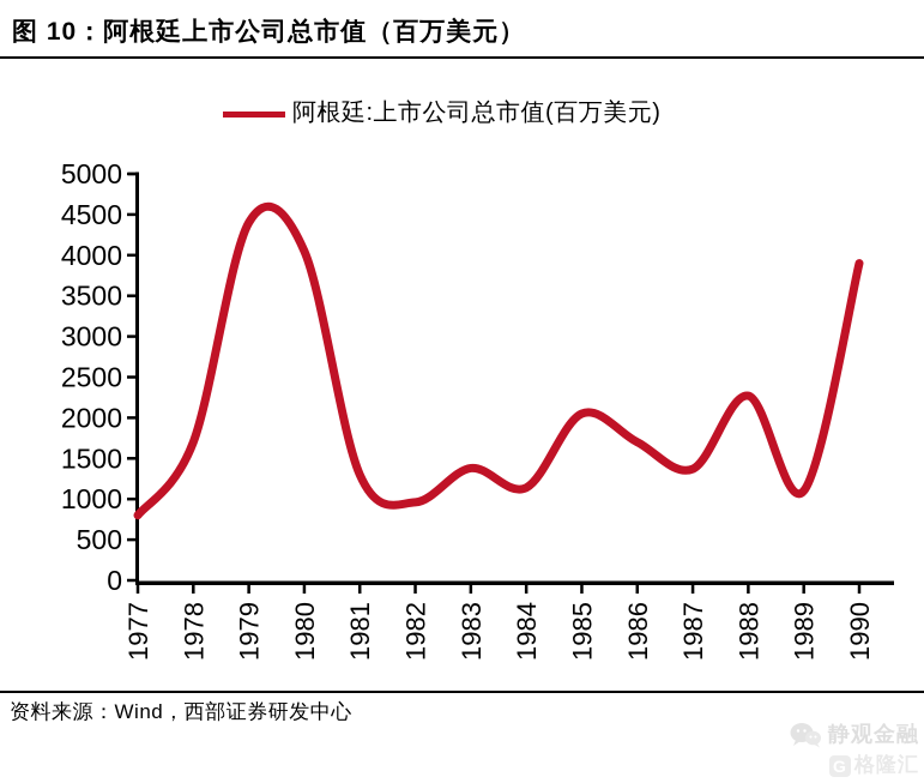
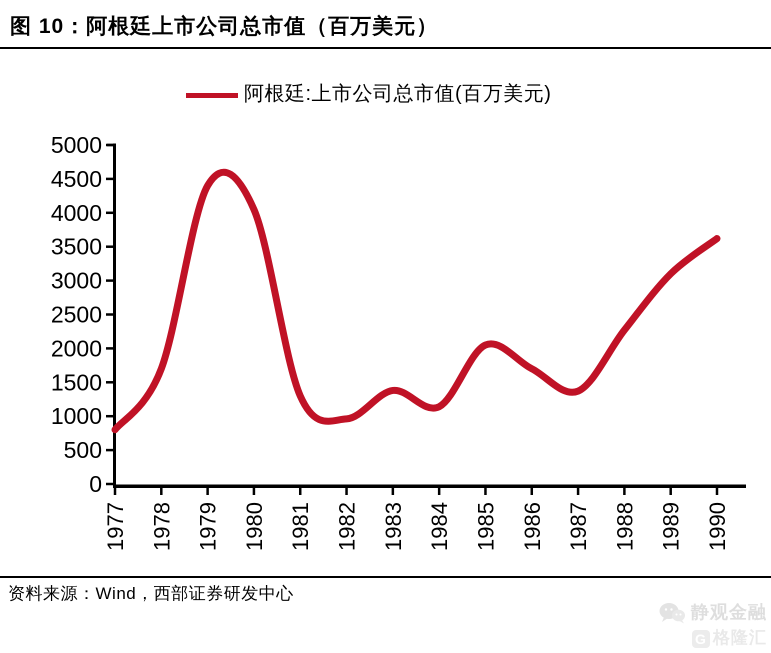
1989: 1100 -> 3100
1990: 3900 -> 3600
